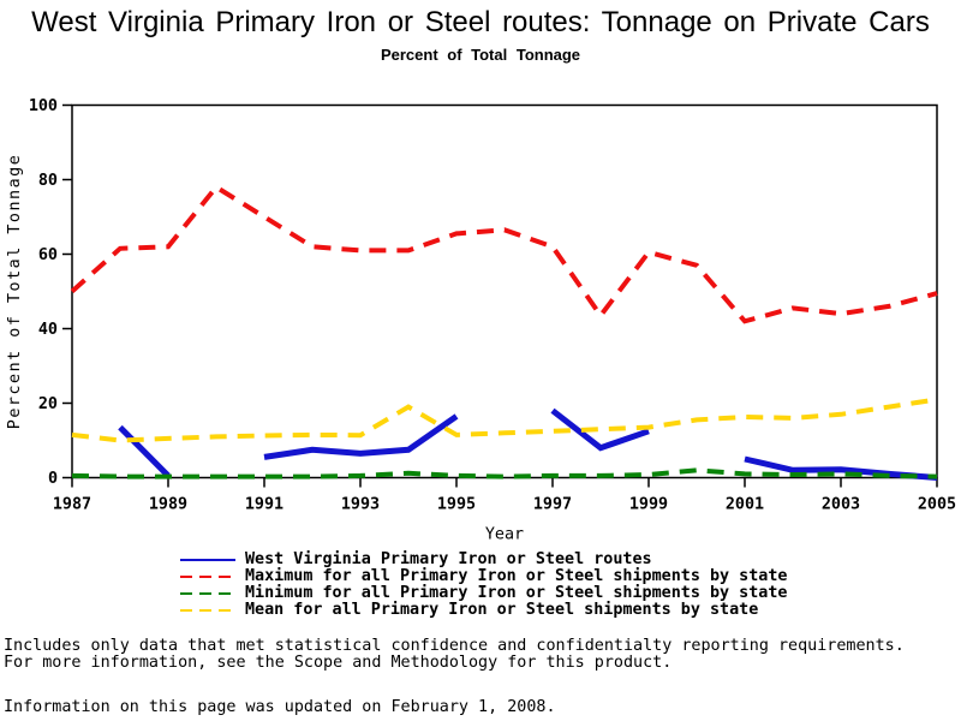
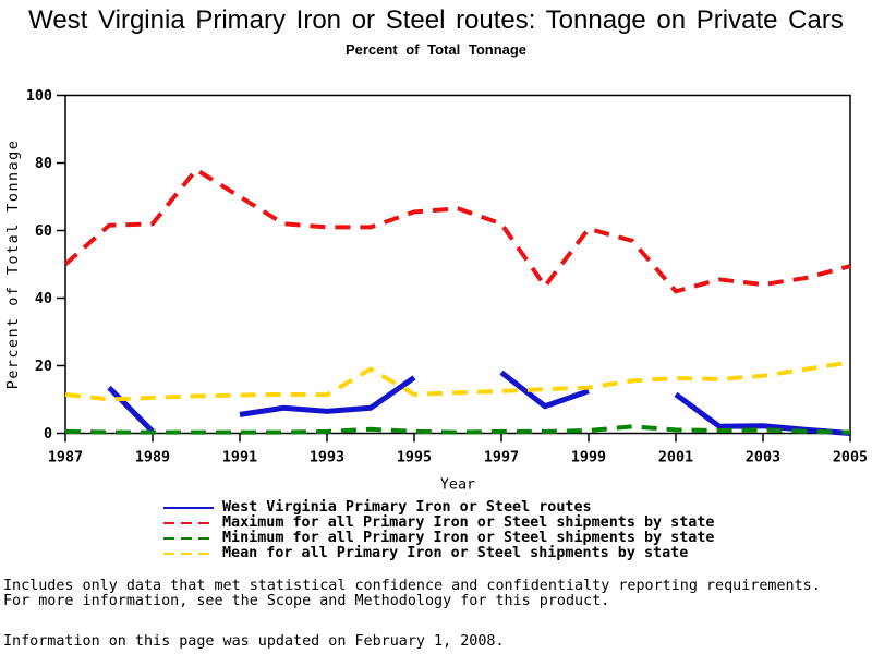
West Virginia Primary Iron or Steel routes/2001: 5 -> 12
